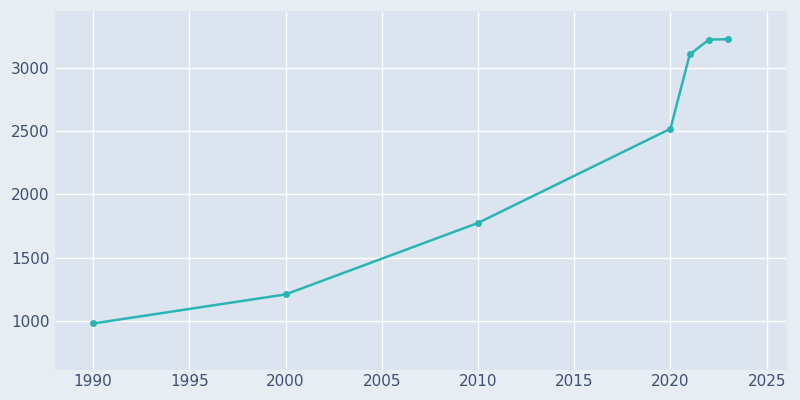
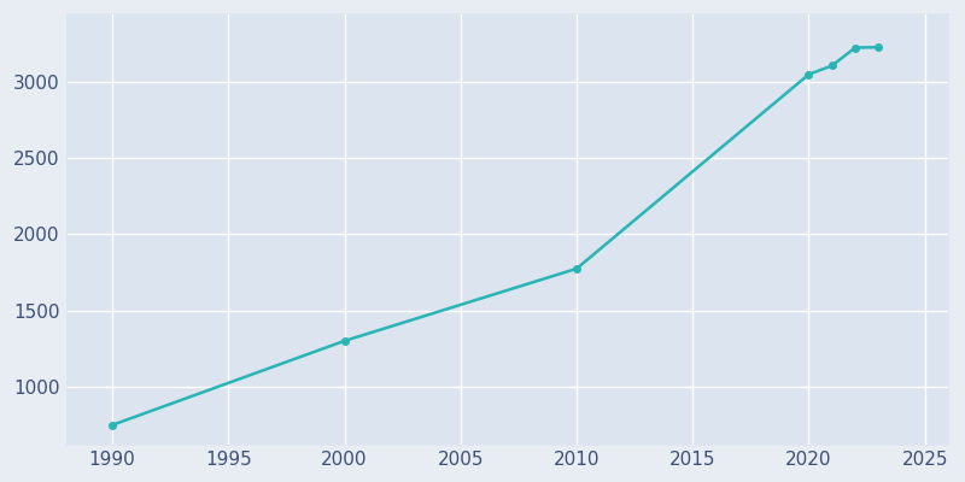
1990: 980 -> 750
2000: 1210 -> 1300
2020: 2520 -> 3050
